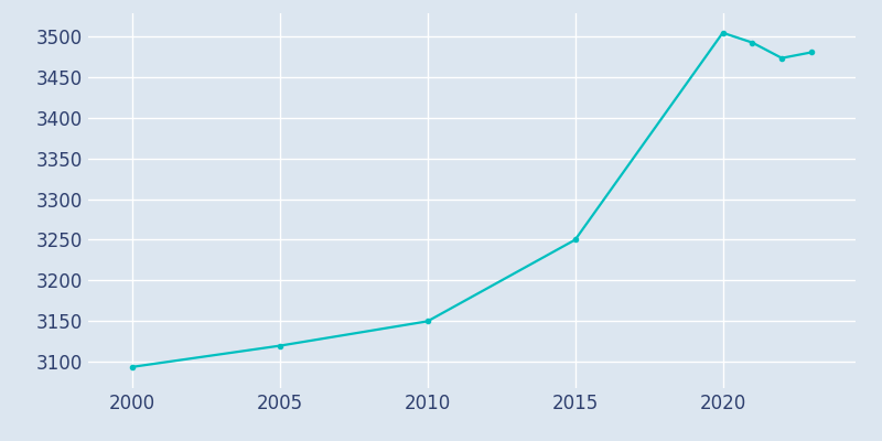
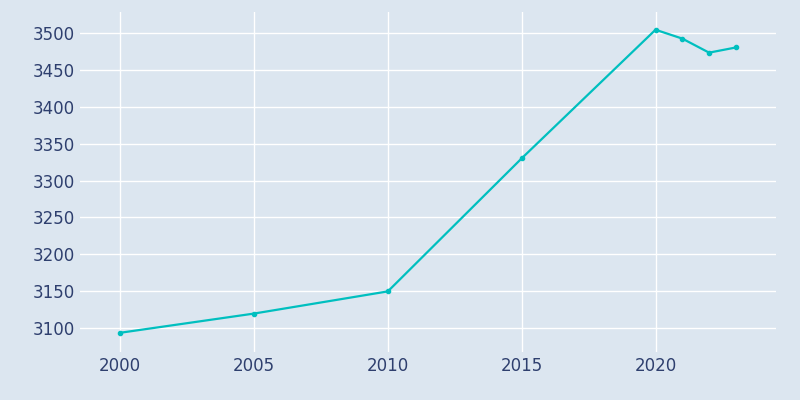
2015: 3250 -> 3330
